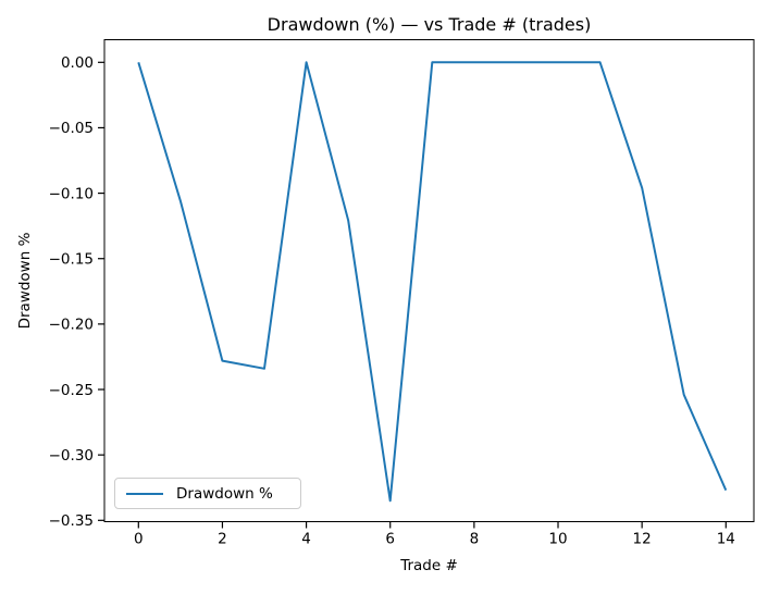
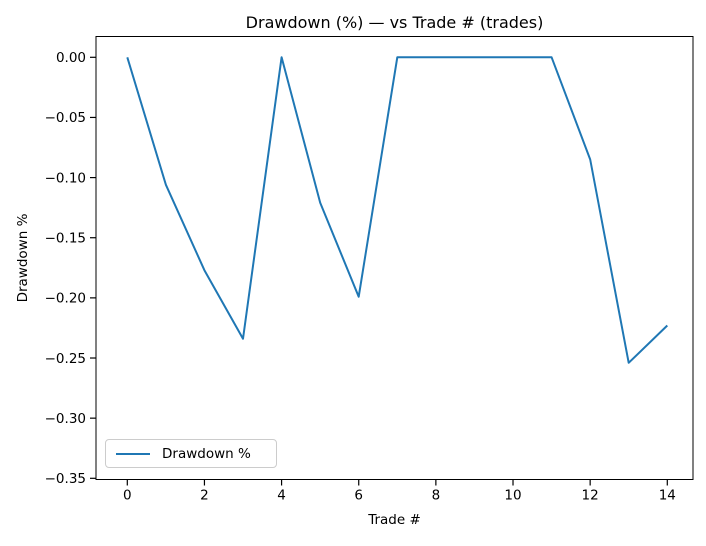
2: -0.228 -> -0.177
6: -0.335 -> -0.199
12: -0.096 -> -0.085
14: -0.327 -> -0.223
